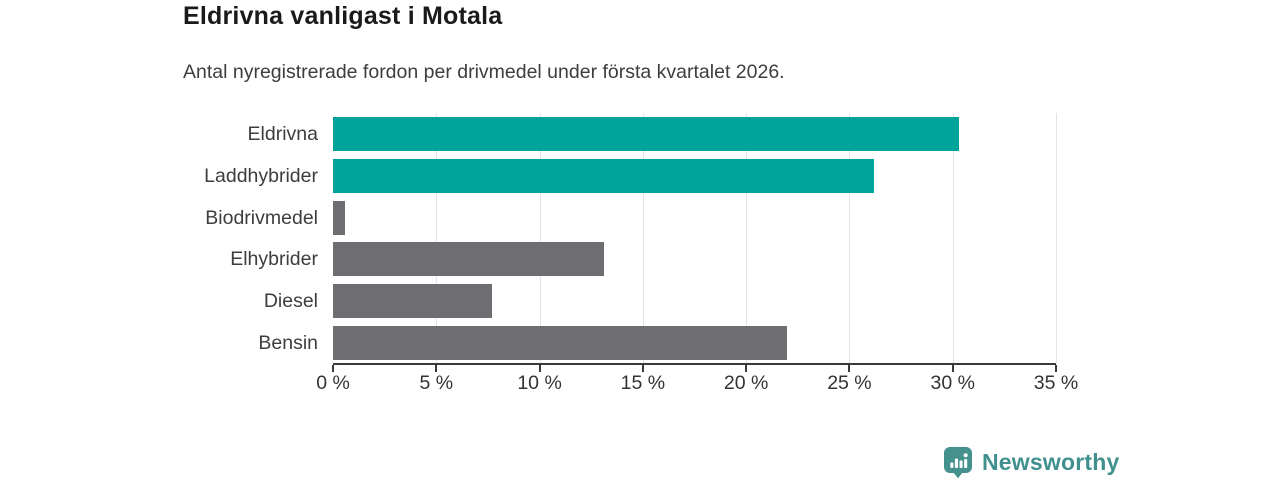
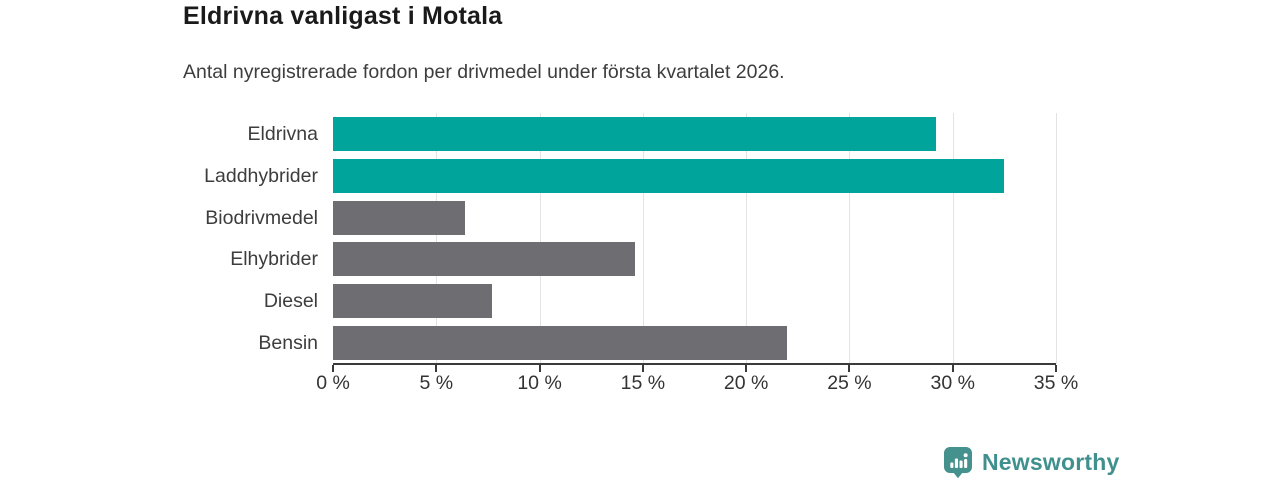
Eldrivna: 30.3% -> 29.2%
Laddhybrider: 26.2% -> 32.5%
Biodrivmedel: 0.6% -> 6.4%
Elhybrider: 13.1% -> 14.6%
